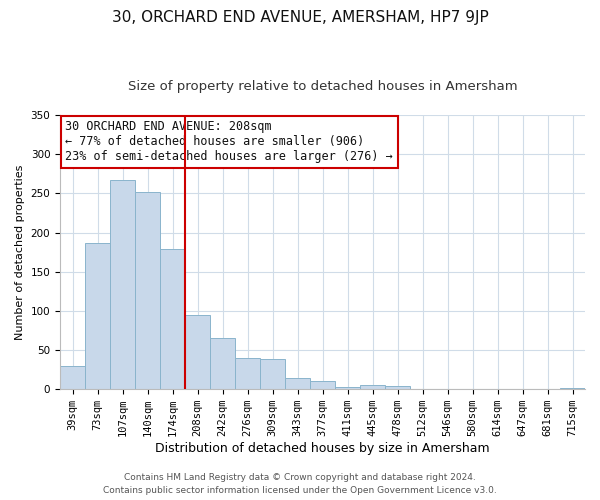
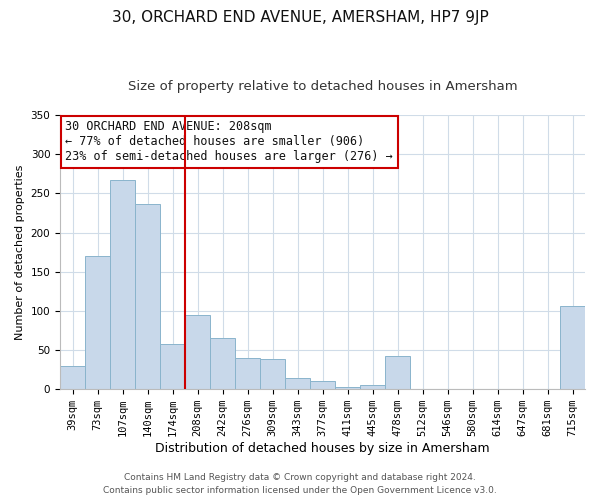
73sqm: 187 -> 170
140sqm: 252 -> 236
174sqm: 179 -> 58
478sqm: 4 -> 42
715sqm: 2 -> 106
